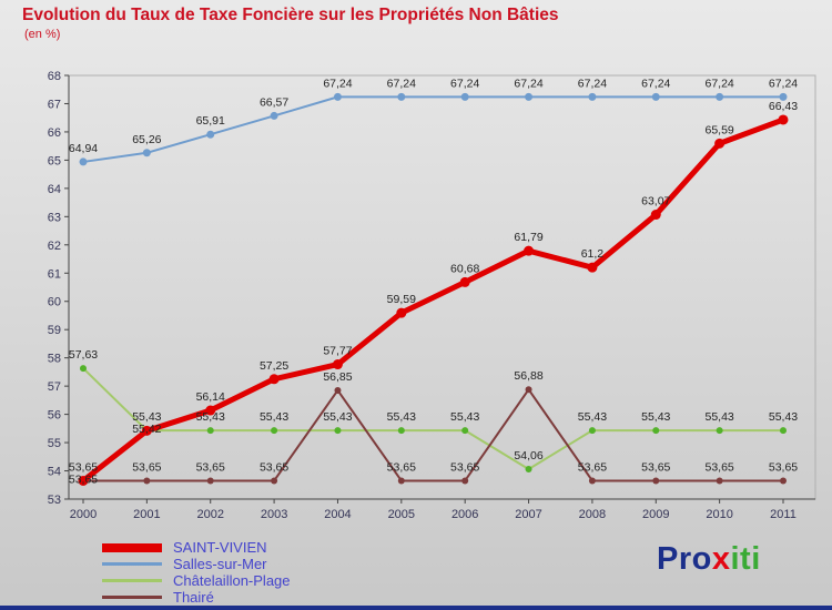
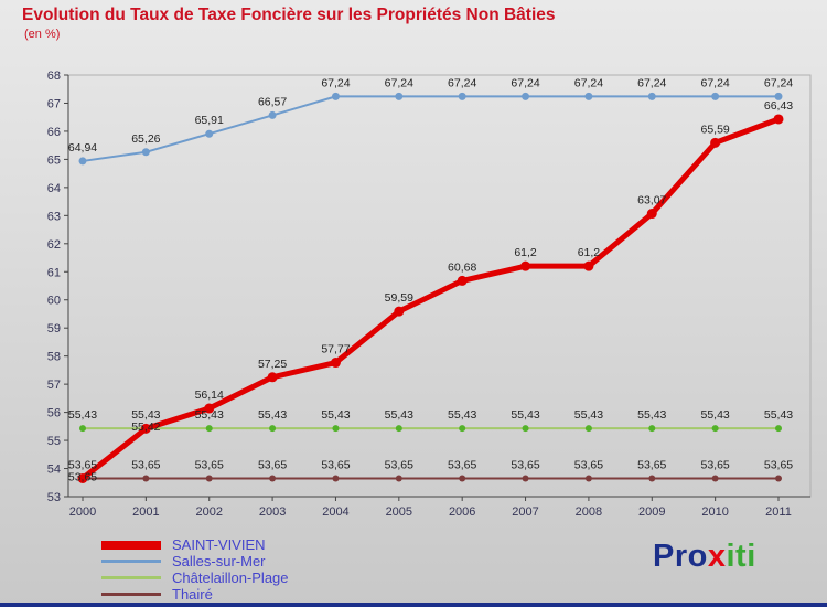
Châtelaillon-Plage/2000: 57,63 -> 55,43
Thairé/2004: 56,85 -> 53,65
SAINT-VIVIEN/2007: 61,79 -> 61,2
Châtelaillon-Plage/2007: 54,06 -> 55,43
Thairé/2007: 56,88 -> 53,65
